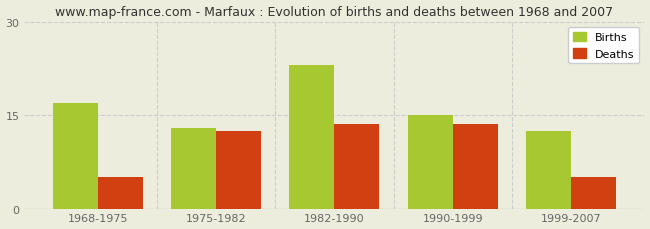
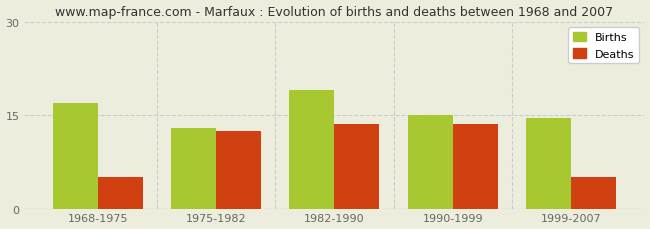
Births/1982-1990: 23.0 -> 19.0
Births/1999-2007: 12.4 -> 14.5
